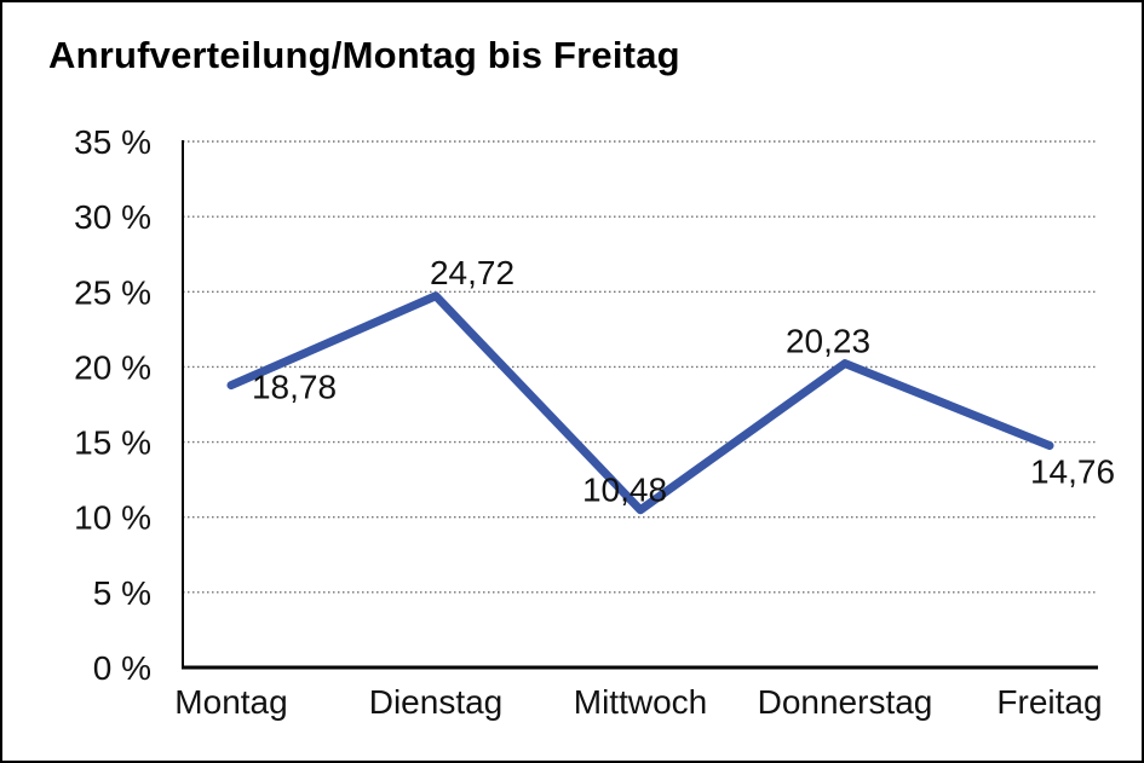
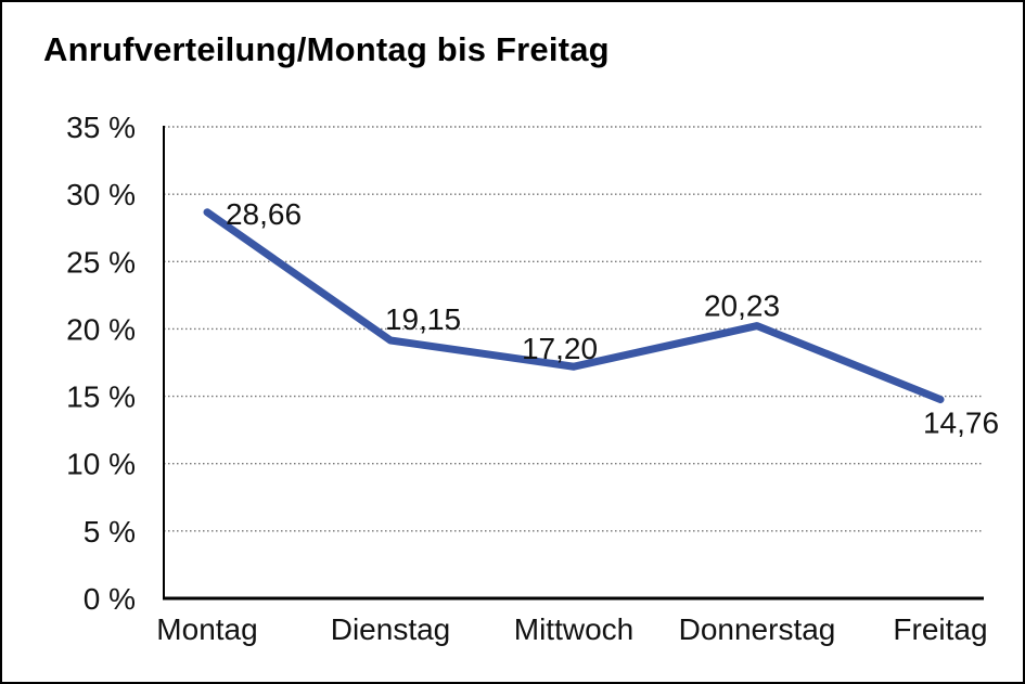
Montag: 18,78 -> 28,66
Dienstag: 24,72 -> 19,15
Mittwoch: 10,48 -> 17,20
